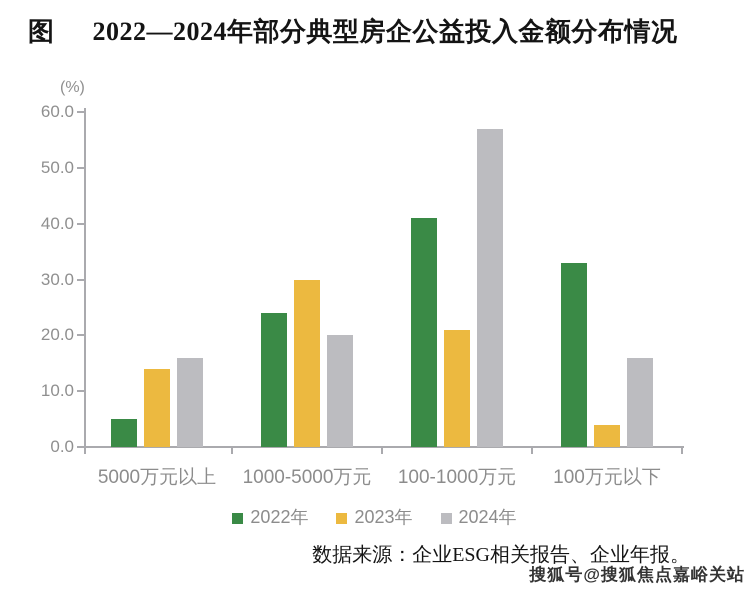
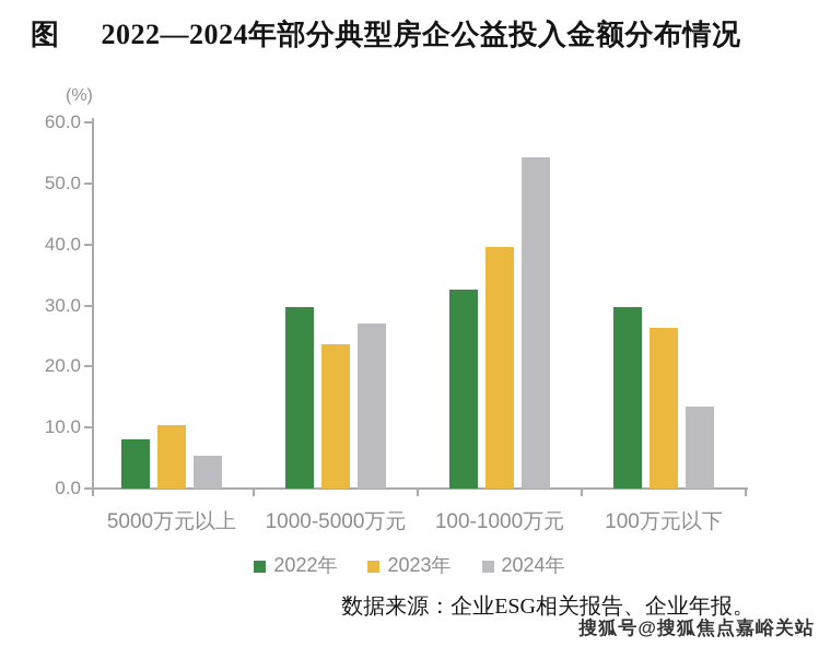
2022年/5000万元以上: 5 -> 8
2023年/5000万元以上: 14 -> 10
2024年/5000万元以上: 16 -> 5
2022年/1000-5000万元: 24 -> 30
2023年/1000-5000万元: 30 -> 24
2024年/1000-5000万元: 20 -> 27
2022年/100-1000万元: 41 -> 33
2023年/100-1000万元: 21 -> 40
2024年/100-1000万元: 57 -> 54
2022年/100万元以下: 33 -> 30
2023年/100万元以下: 4 -> 26
2024年/100万元以下: 16 -> 13
